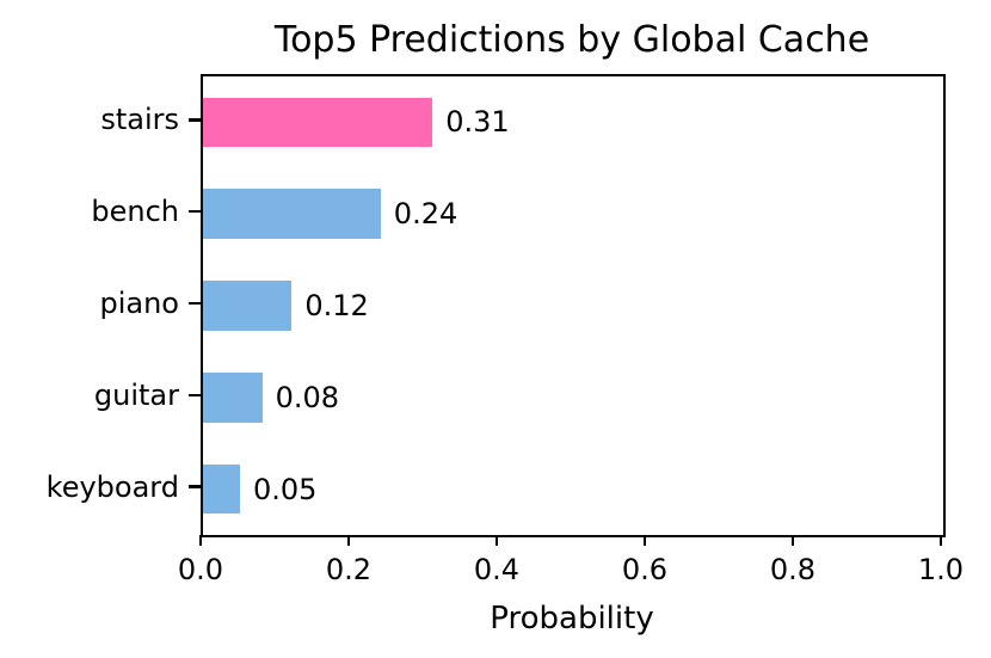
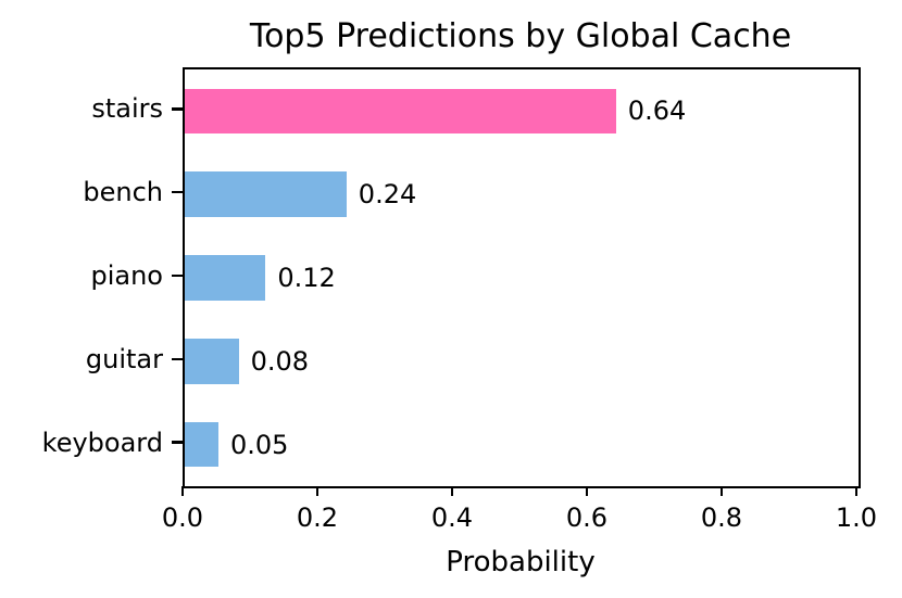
stairs: 0.31 -> 0.64
